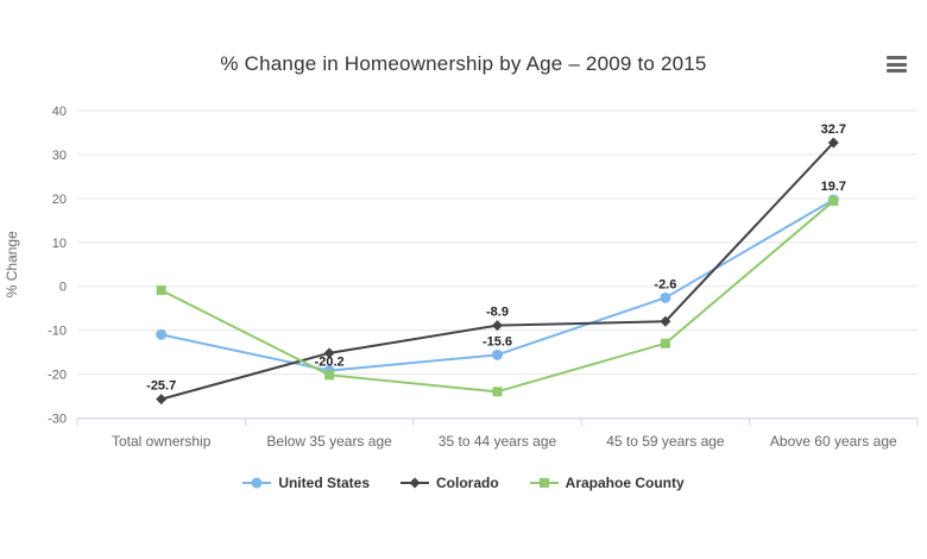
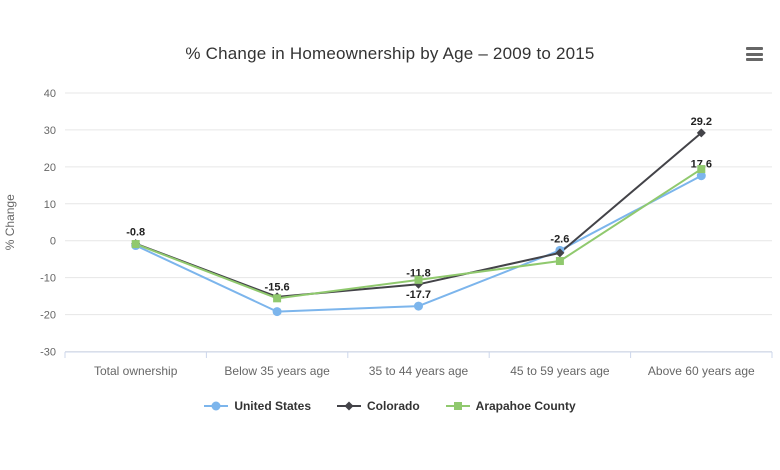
United States/Total ownership: -11 -> -1
Colorado/Total ownership: -25.7 -> -0.8
Arapahoe County/Below 35 years age: -20.2 -> -15.6
United States/35 to 44 years age: -15.6 -> -17.7
Colorado/35 to 44 years age: -8.9 -> -11.8
Arapahoe County/35 to 44 years age: -24 -> -11
Colorado/45 to 59 years age: -8 -> -3
Arapahoe County/45 to 59 years age: -13 -> -6
United States/Above 60 years age: 19.7 -> 17.6
Colorado/Above 60 years age: 32.7 -> 29.2
